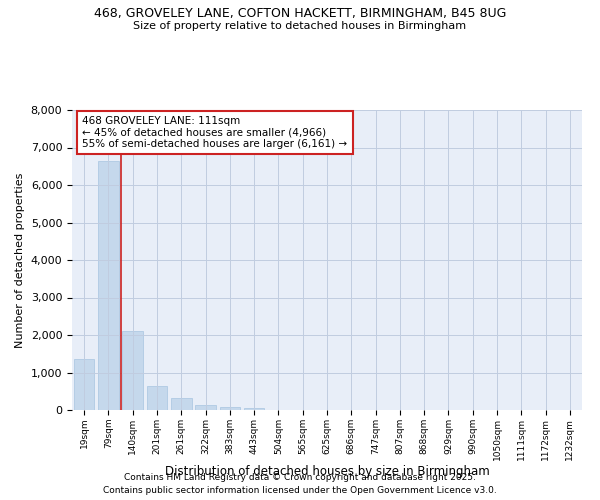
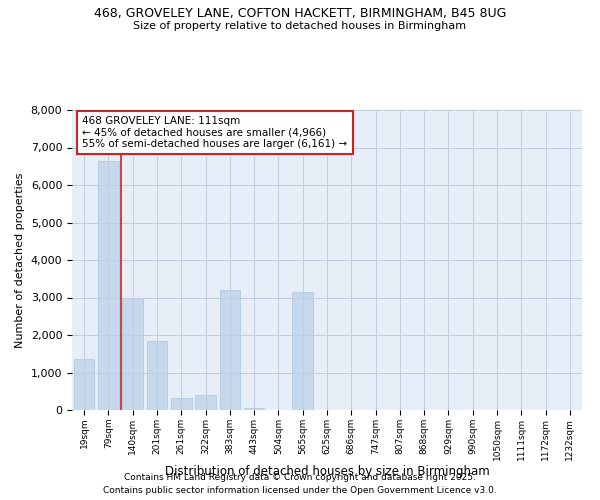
140sqm: 2,100 -> 3,000
201sqm: 650 -> 1,850
322sqm: 130 -> 400
383sqm: 70 -> 3,200
565sqm: 0 -> 3,150
